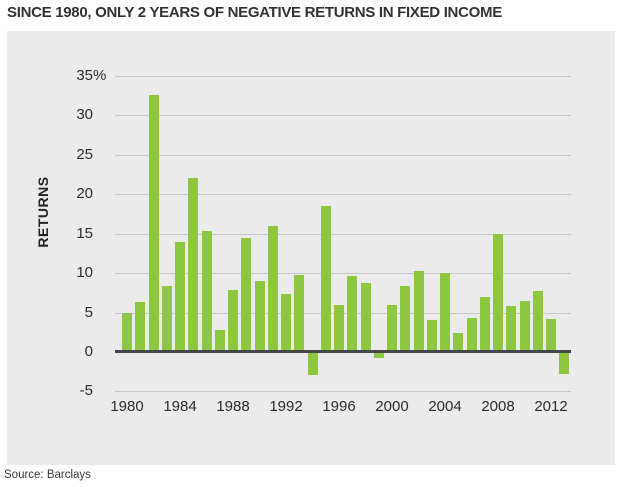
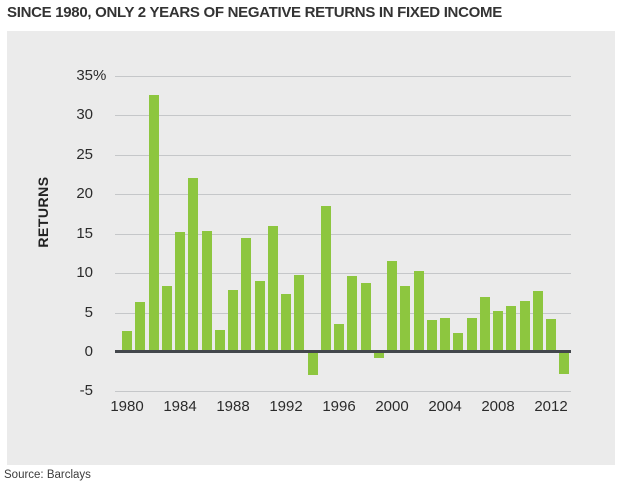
1980: 5 -> 3
1984: 14 -> 15
1996: 6 -> 4
2000: 6 -> 12
2004: 10 -> 4
2008: 15 -> 5
